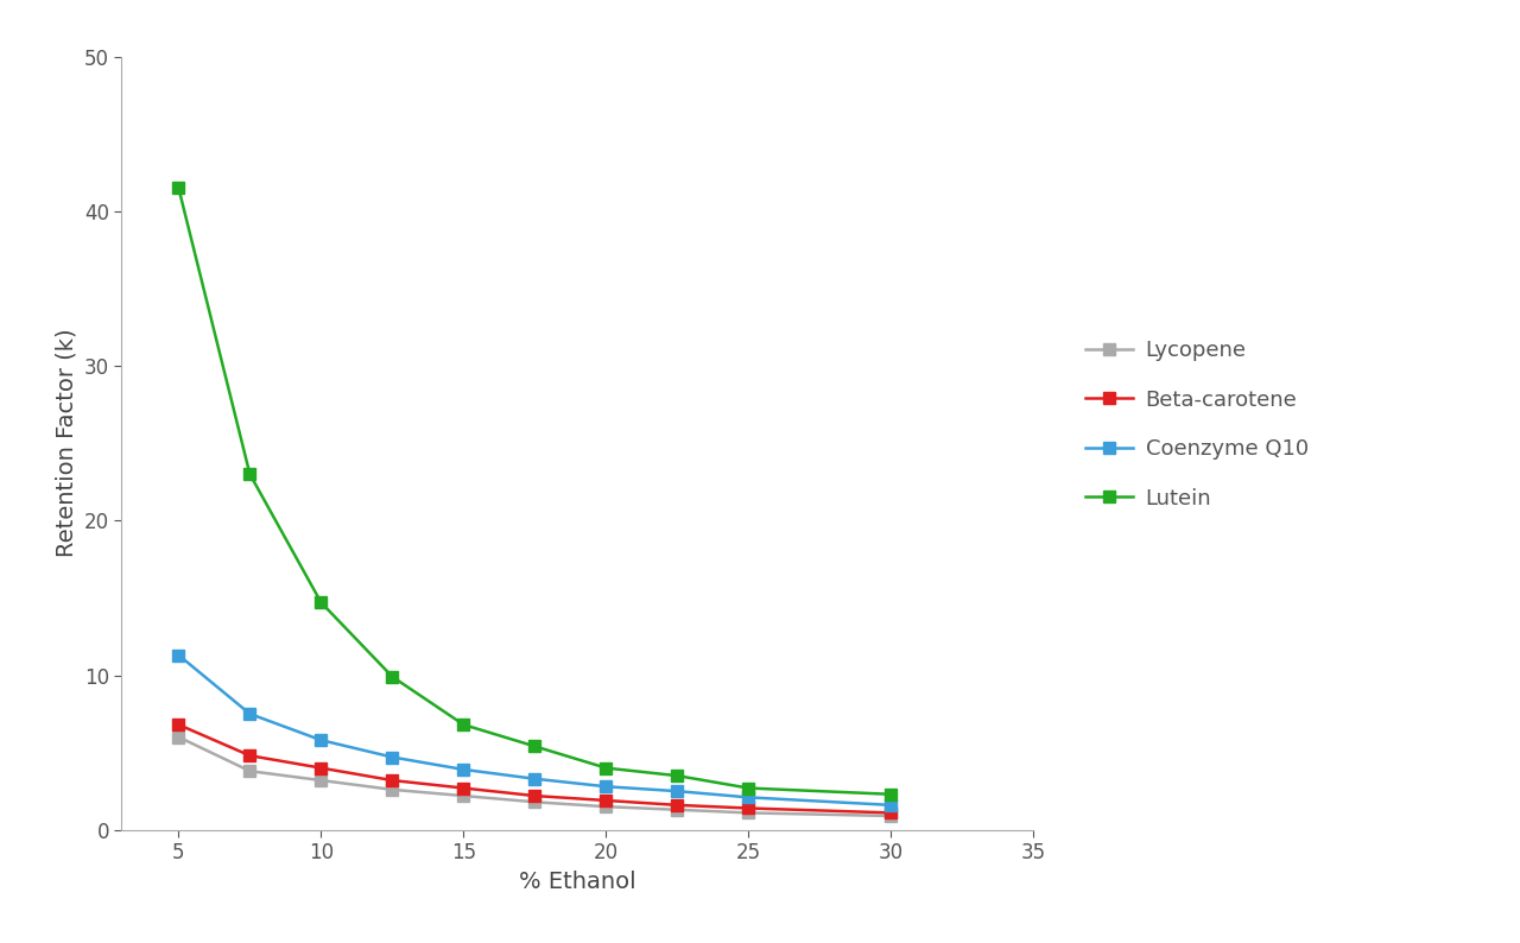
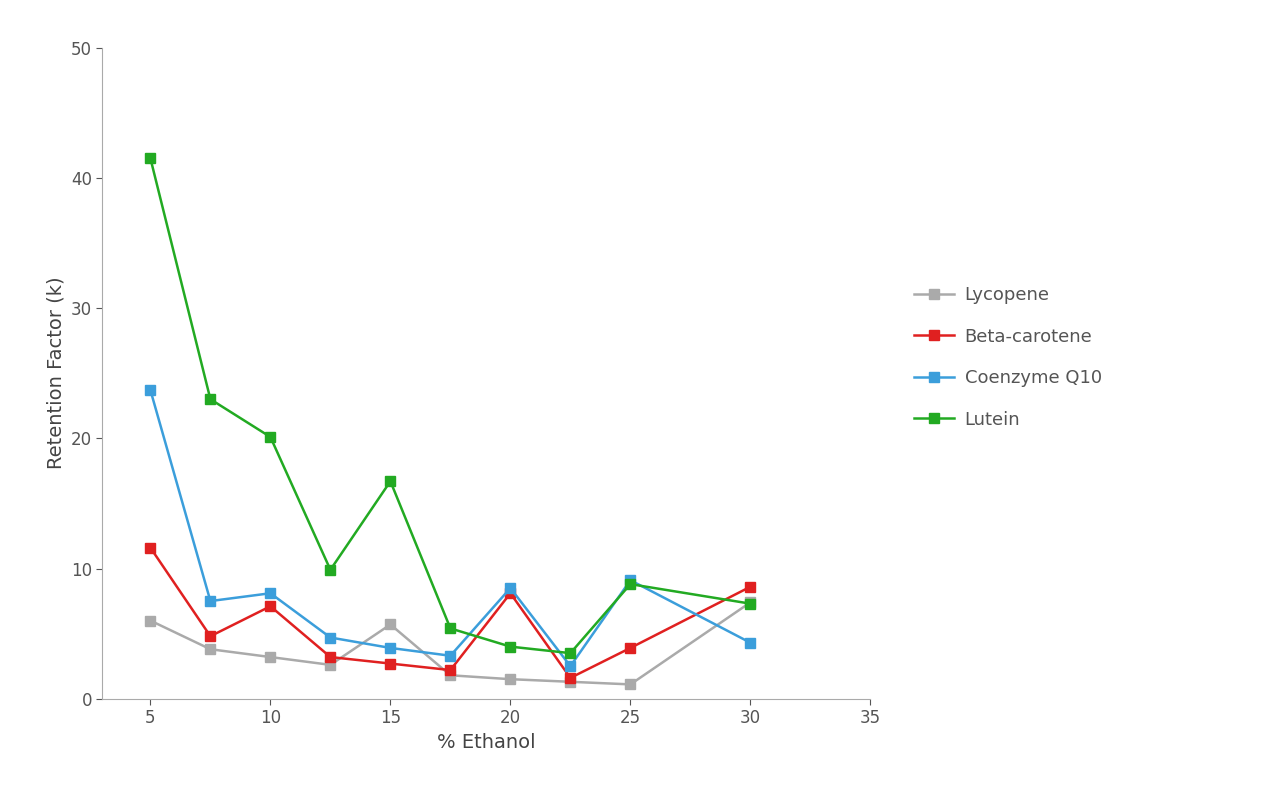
Beta-carotene/5: 6.8 -> 11.6
Coenzyme Q10/5: 11.3 -> 23.7
Beta-carotene/10: 4.0 -> 7.1
Coenzyme Q10/10: 5.8 -> 8.1
Lutein/10: 14.7 -> 20.1
Lycopene/15: 2.2 -> 5.7
Lutein/15: 6.8 -> 16.7
Beta-carotene/20: 1.9 -> 8.1
Coenzyme Q10/20: 2.8 -> 8.5
Beta-carotene/25: 1.4 -> 3.9
Coenzyme Q10/25: 2.1 -> 9.1
Lutein/25: 2.7 -> 8.8
Lycopene/30: 0.9 -> 7.4
Beta-carotene/30: 1.1 -> 8.6
Coenzyme Q10/30: 1.6 -> 4.3
Lutein/30: 2.3 -> 7.3
